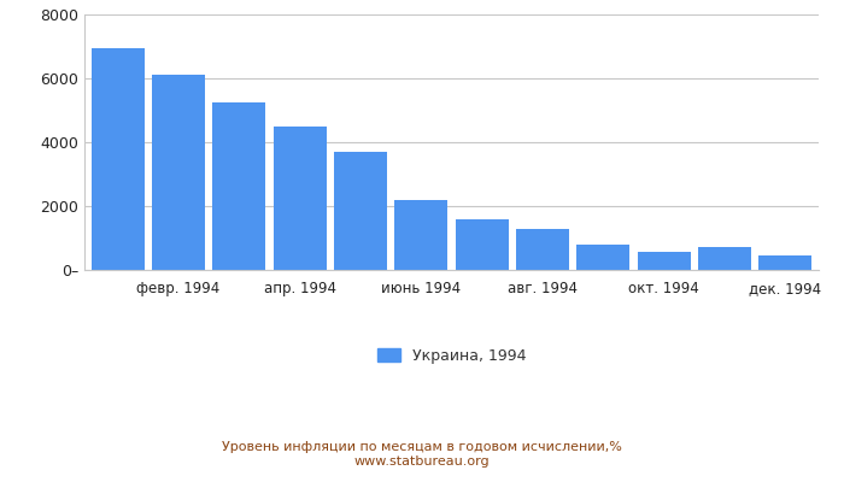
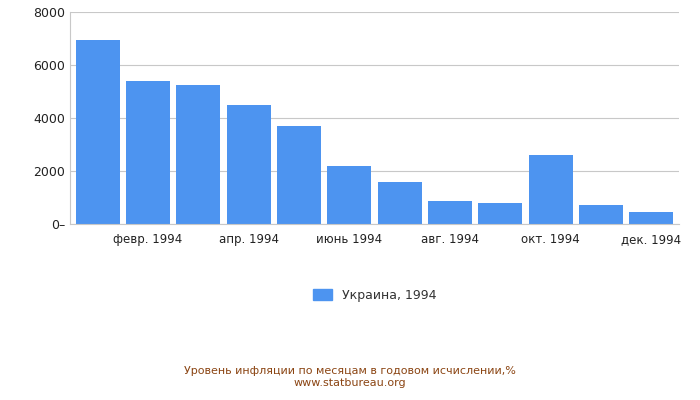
февр. 1994: 6100 -> 5400
авг. 1994: 1300 -> 850
окт. 1994: 580 -> 2600
